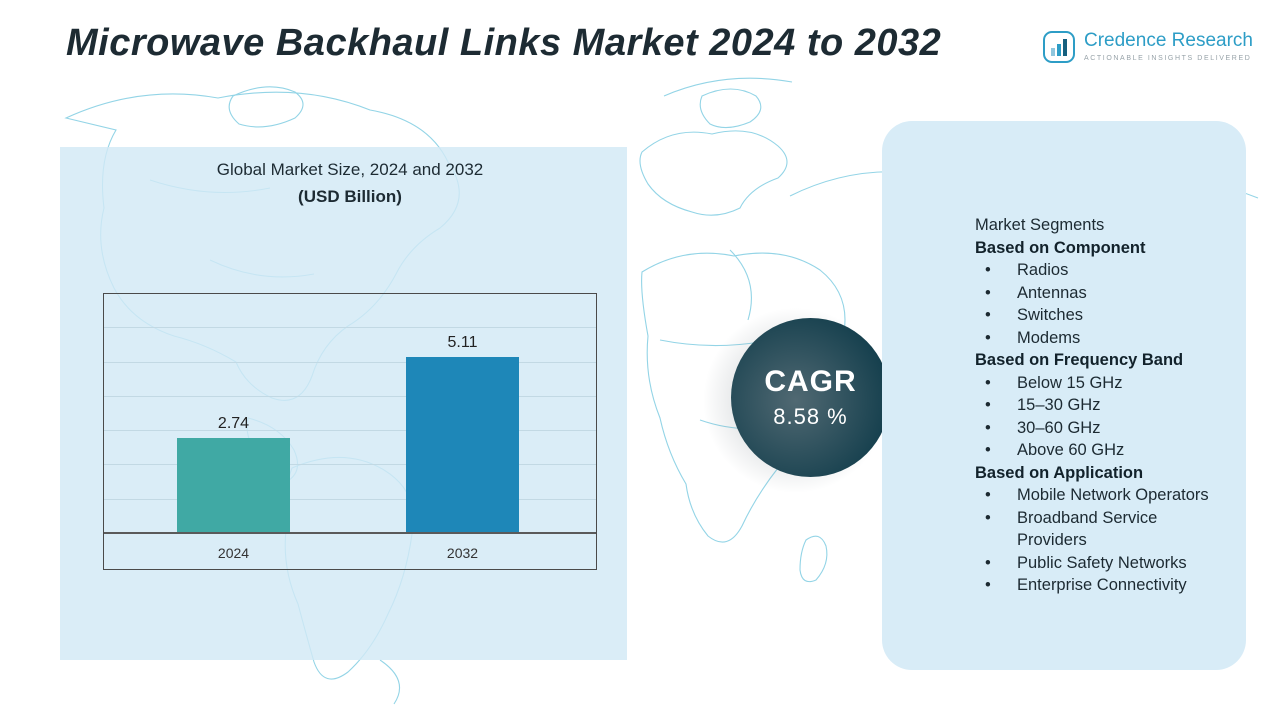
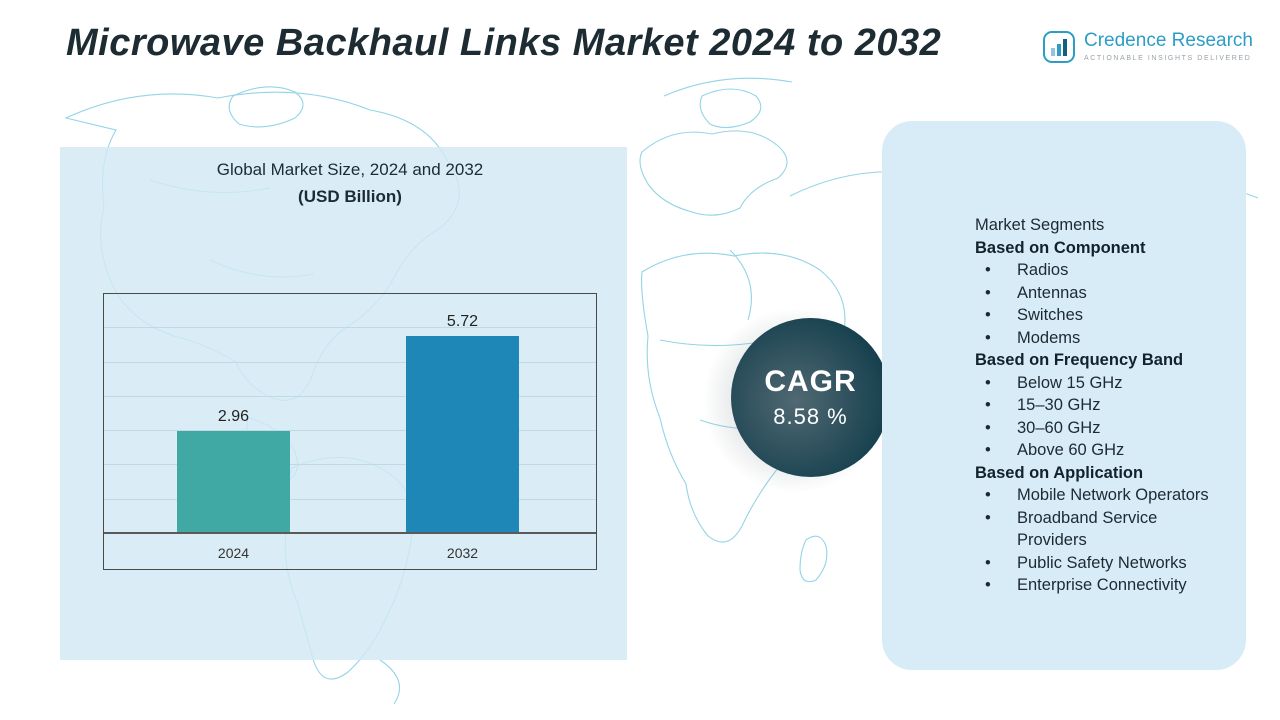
2024: 2.74 -> 2.96
2032: 5.11 -> 5.72
